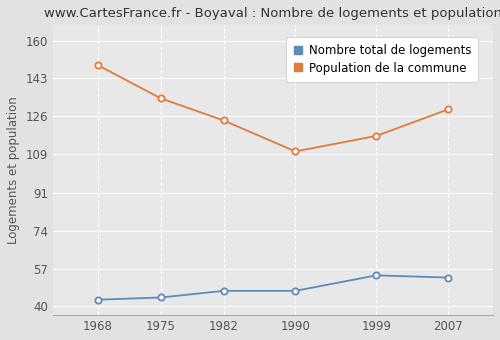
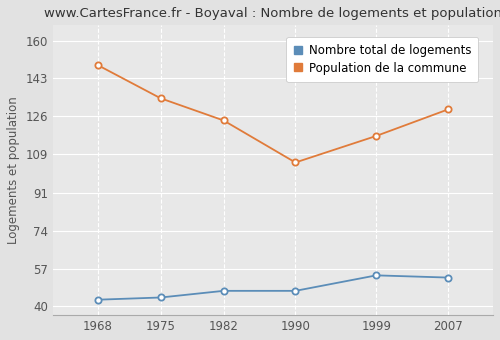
Population de la commune/1990: 110 -> 105
